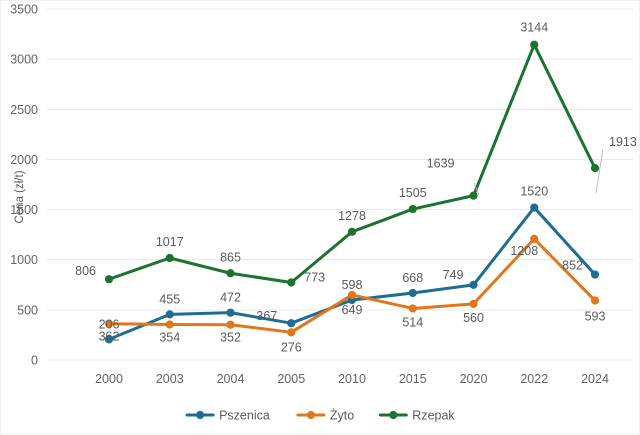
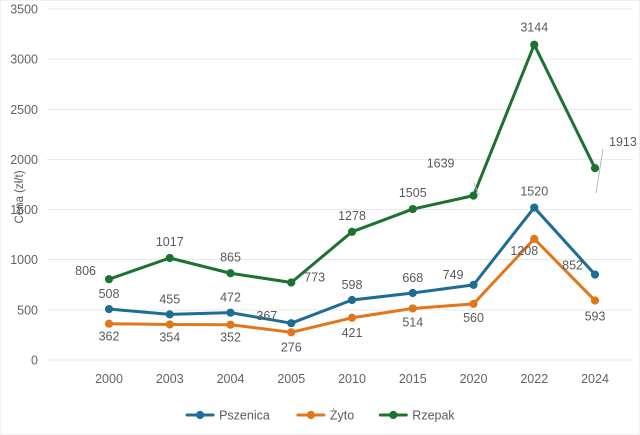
Pszenica/2000: 206 -> 508
Żyto/2010: 649 -> 421
